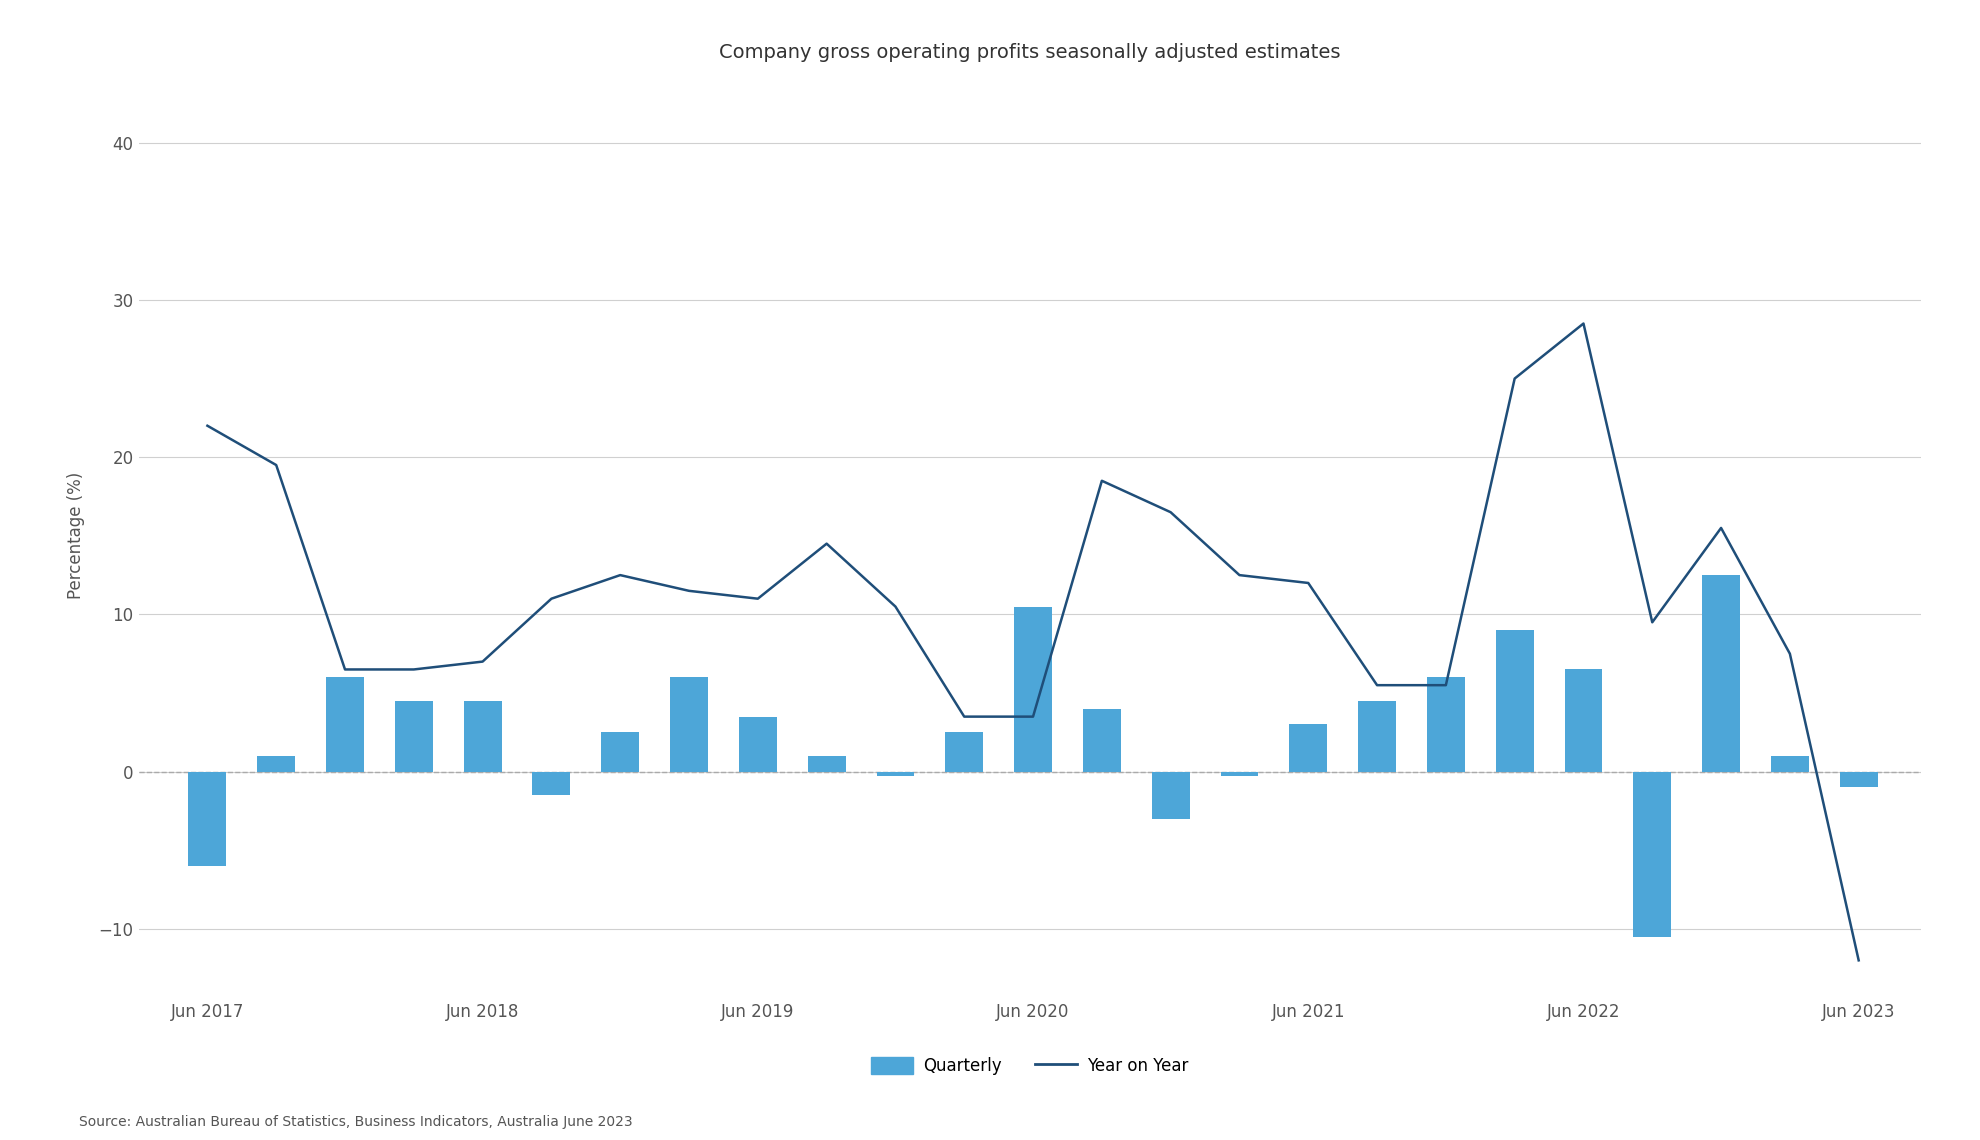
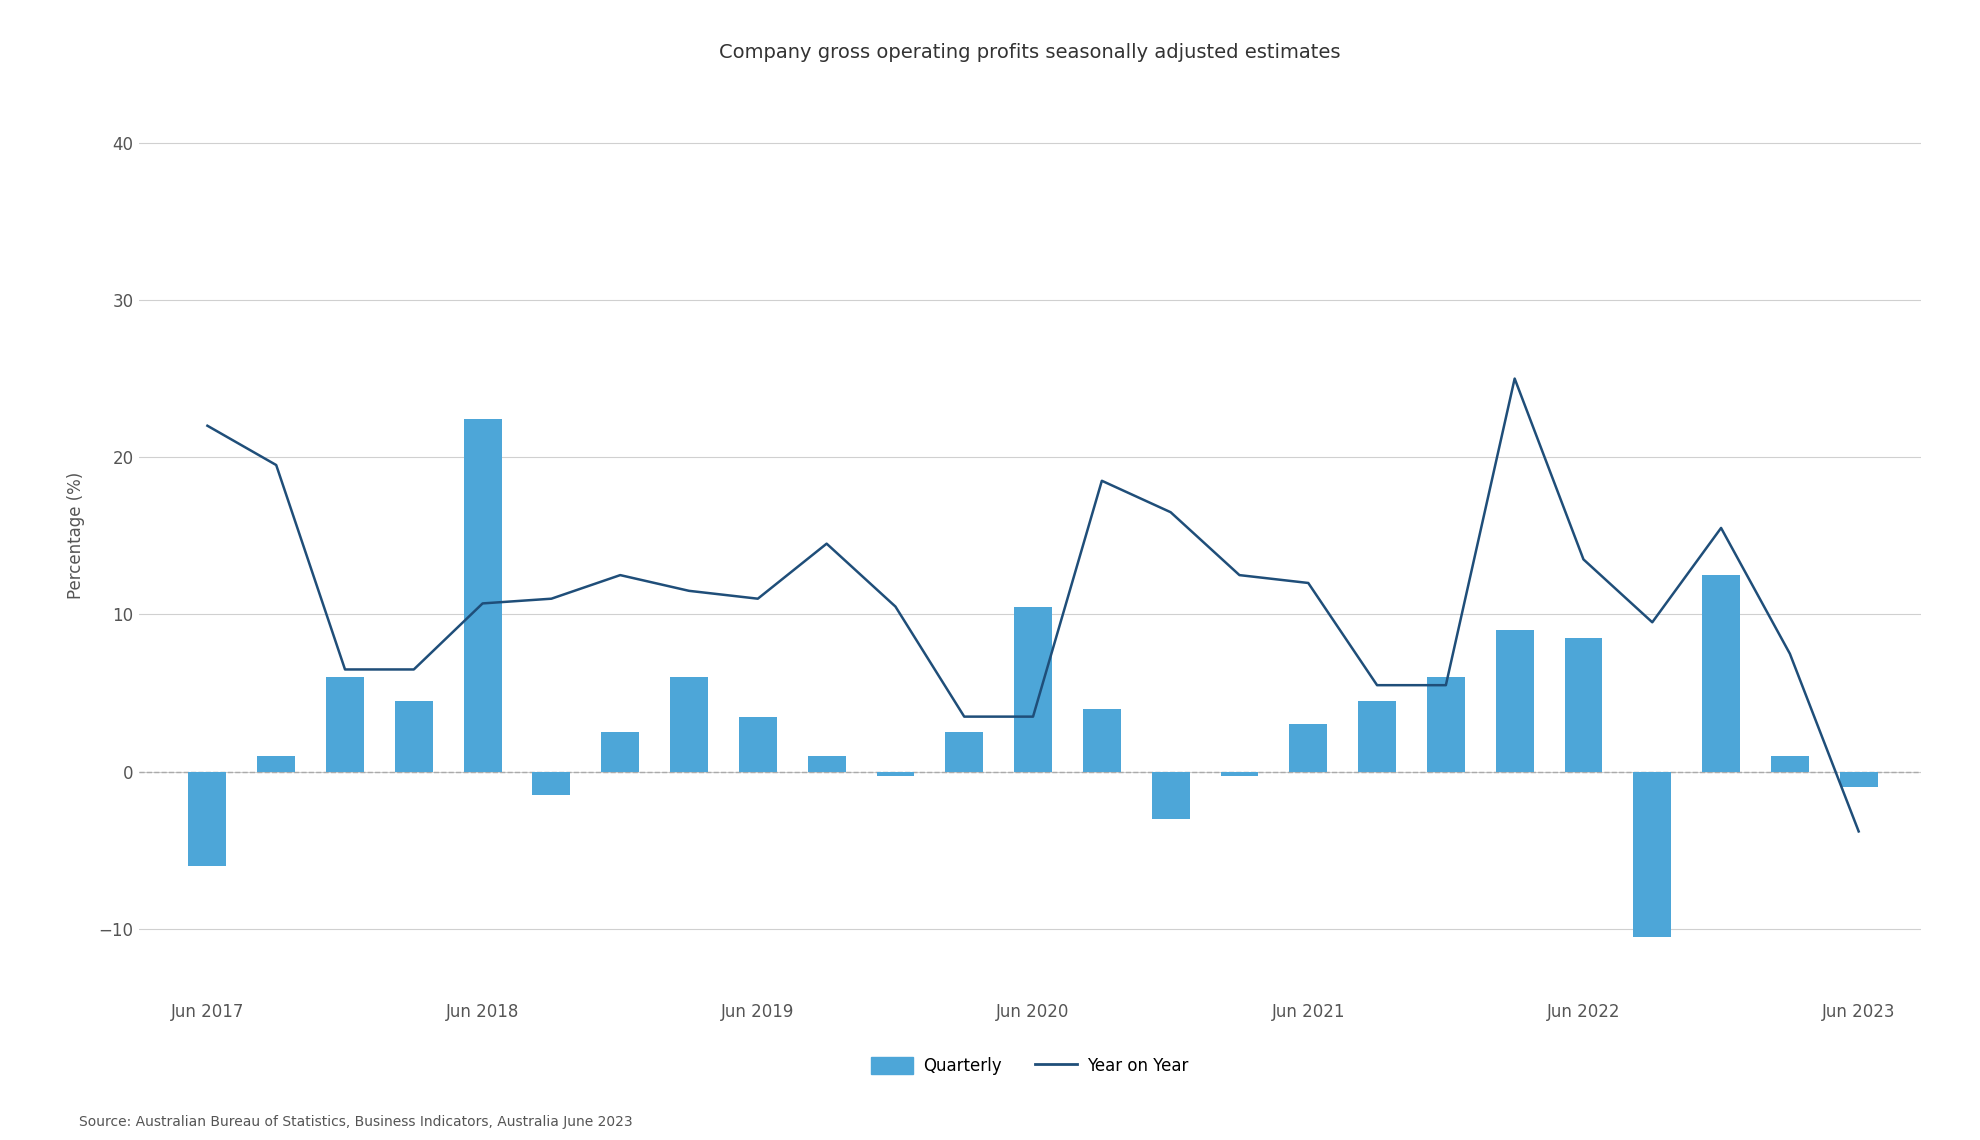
Quarterly/Jun 2018: 4.5 -> 22.4
Year on Year/Jun 2018: 7.0 -> 10.7
Quarterly/Jun 2022: 6.5 -> 8.5
Year on Year/Jun 2022: 28.5 -> 13.5
Year on Year/Jun 2023: -12.0 -> -3.8
